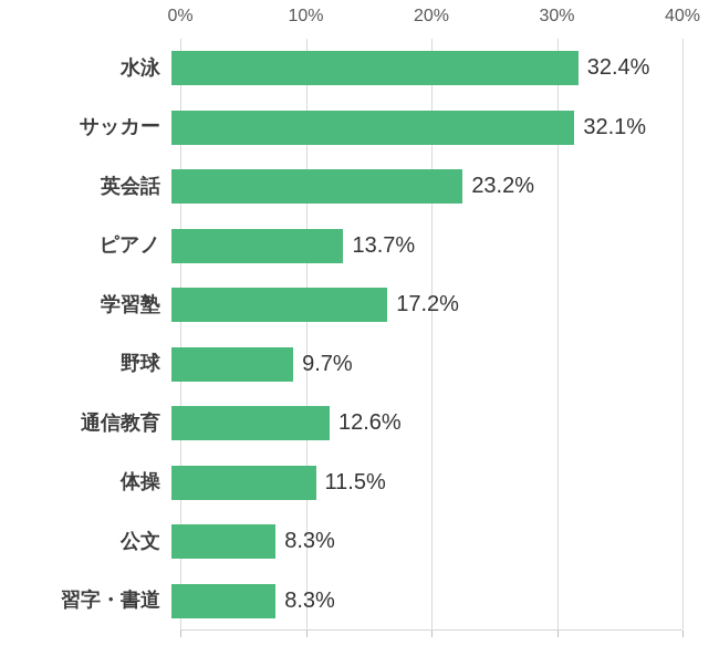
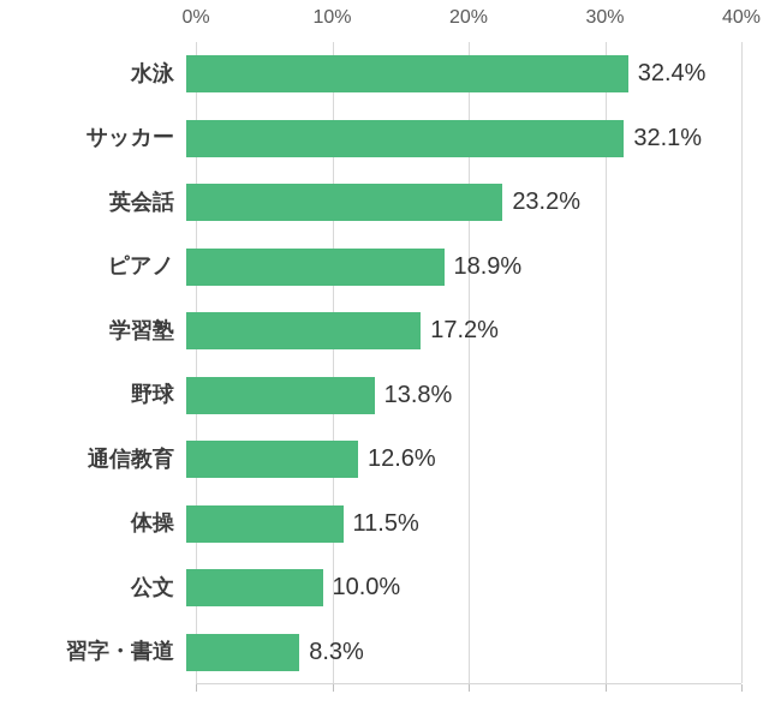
ピアノ: 13.7% -> 18.9%
野球: 9.7% -> 13.8%
公文: 8.3% -> 10.0%
